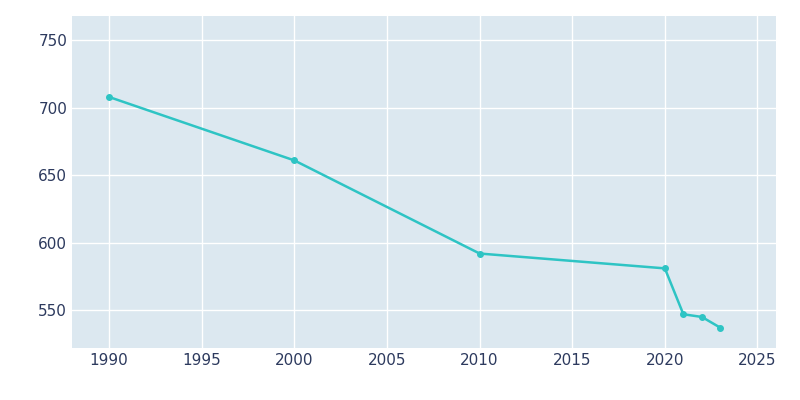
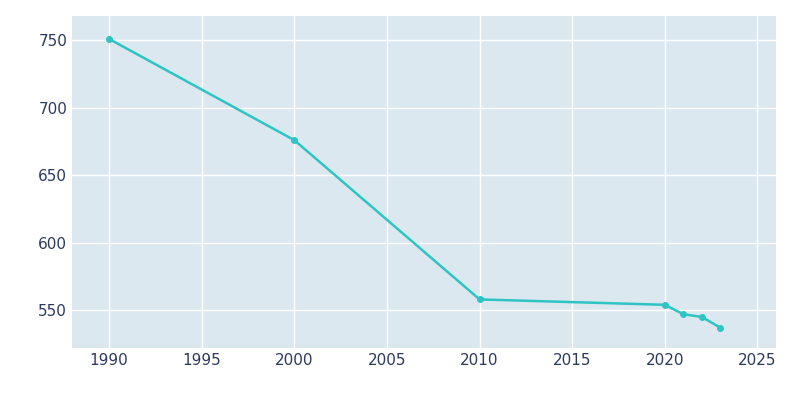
1990: 708 -> 751
2000: 661 -> 676
2010: 592 -> 558
2020: 581 -> 554
